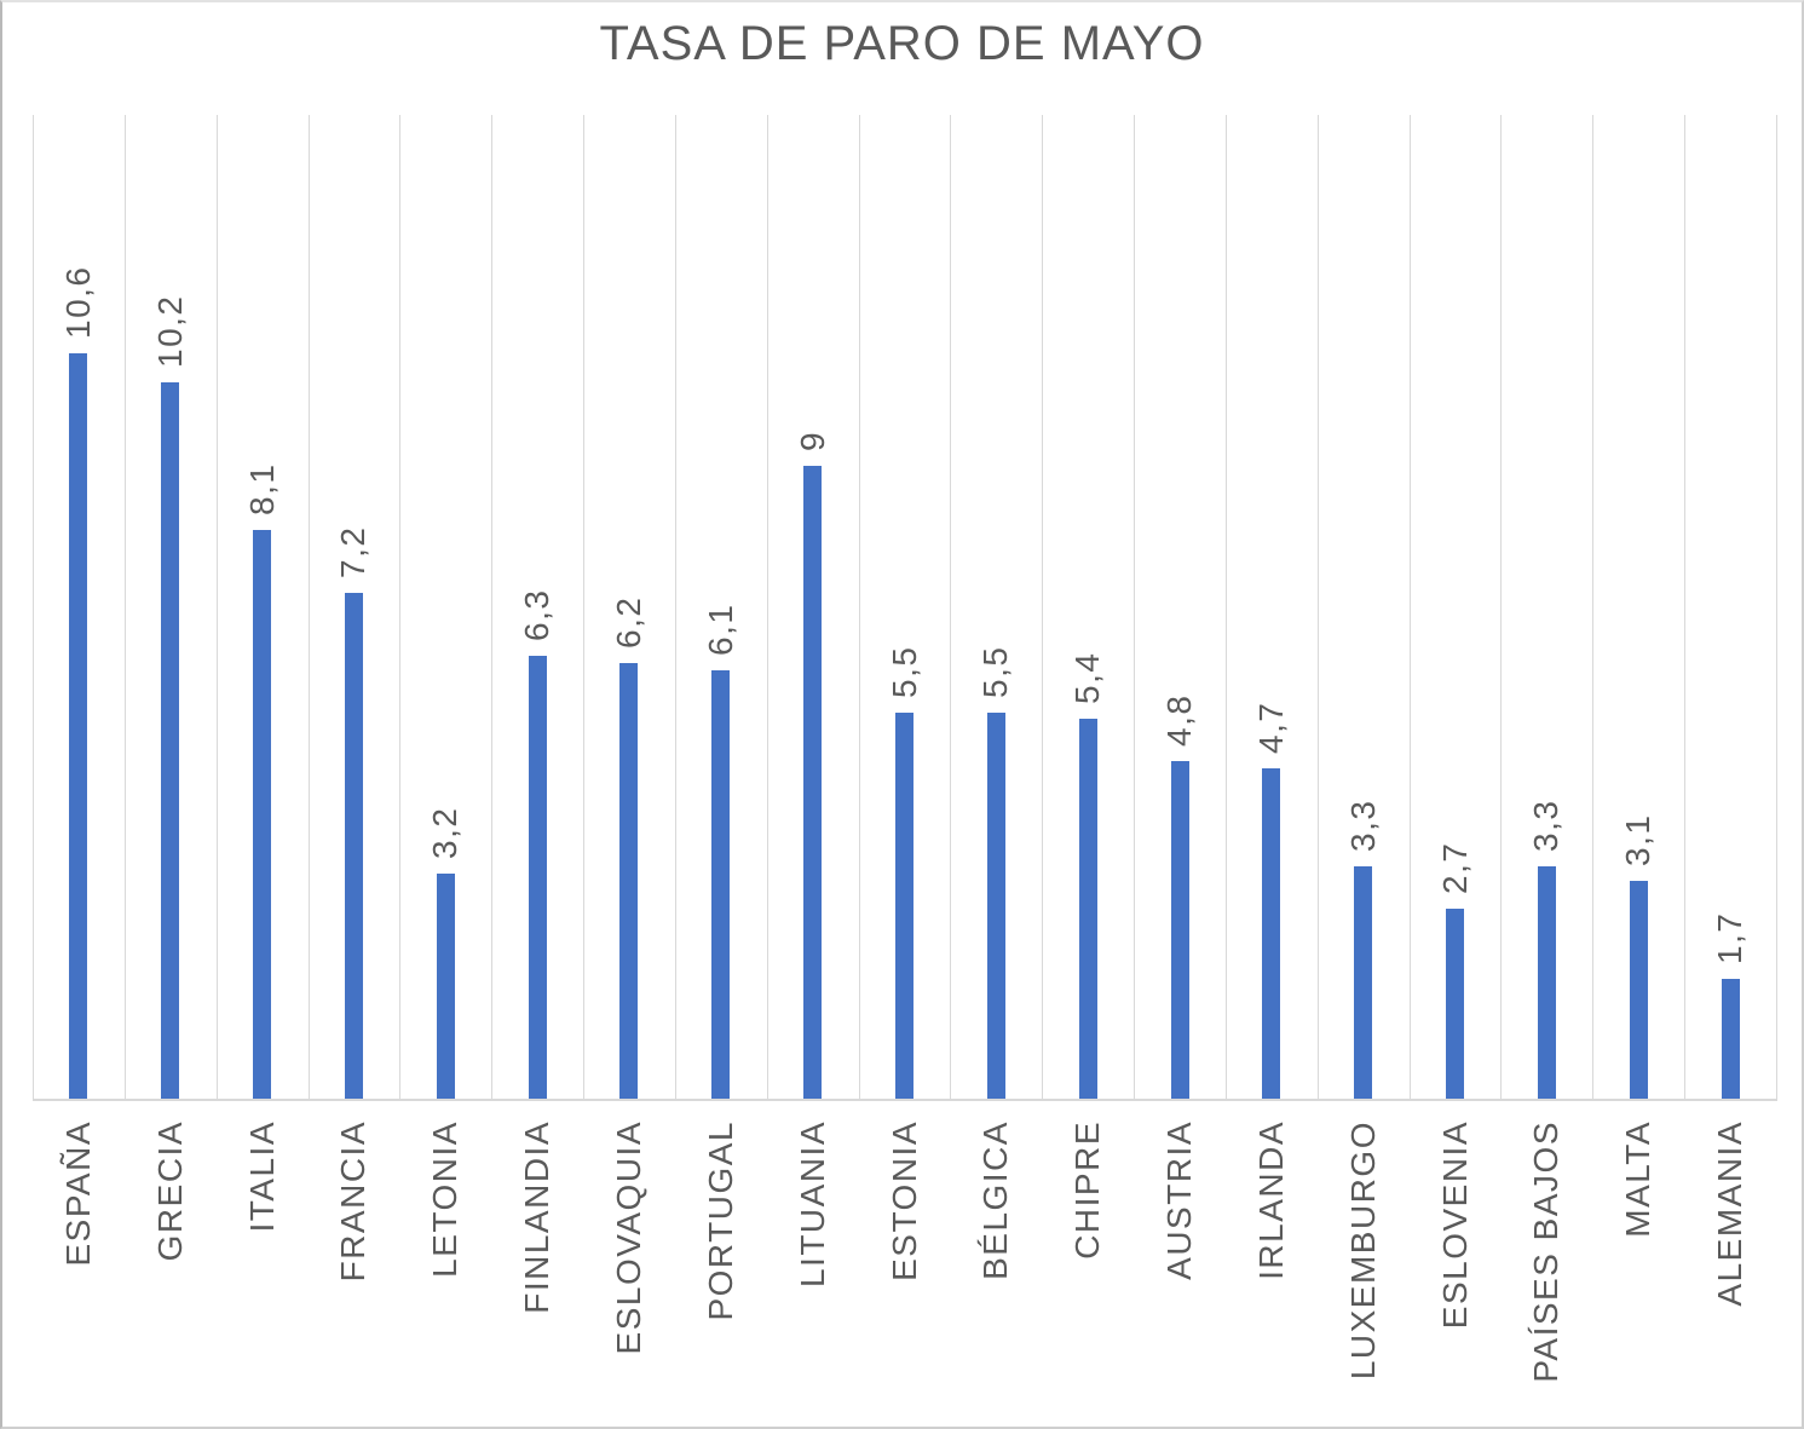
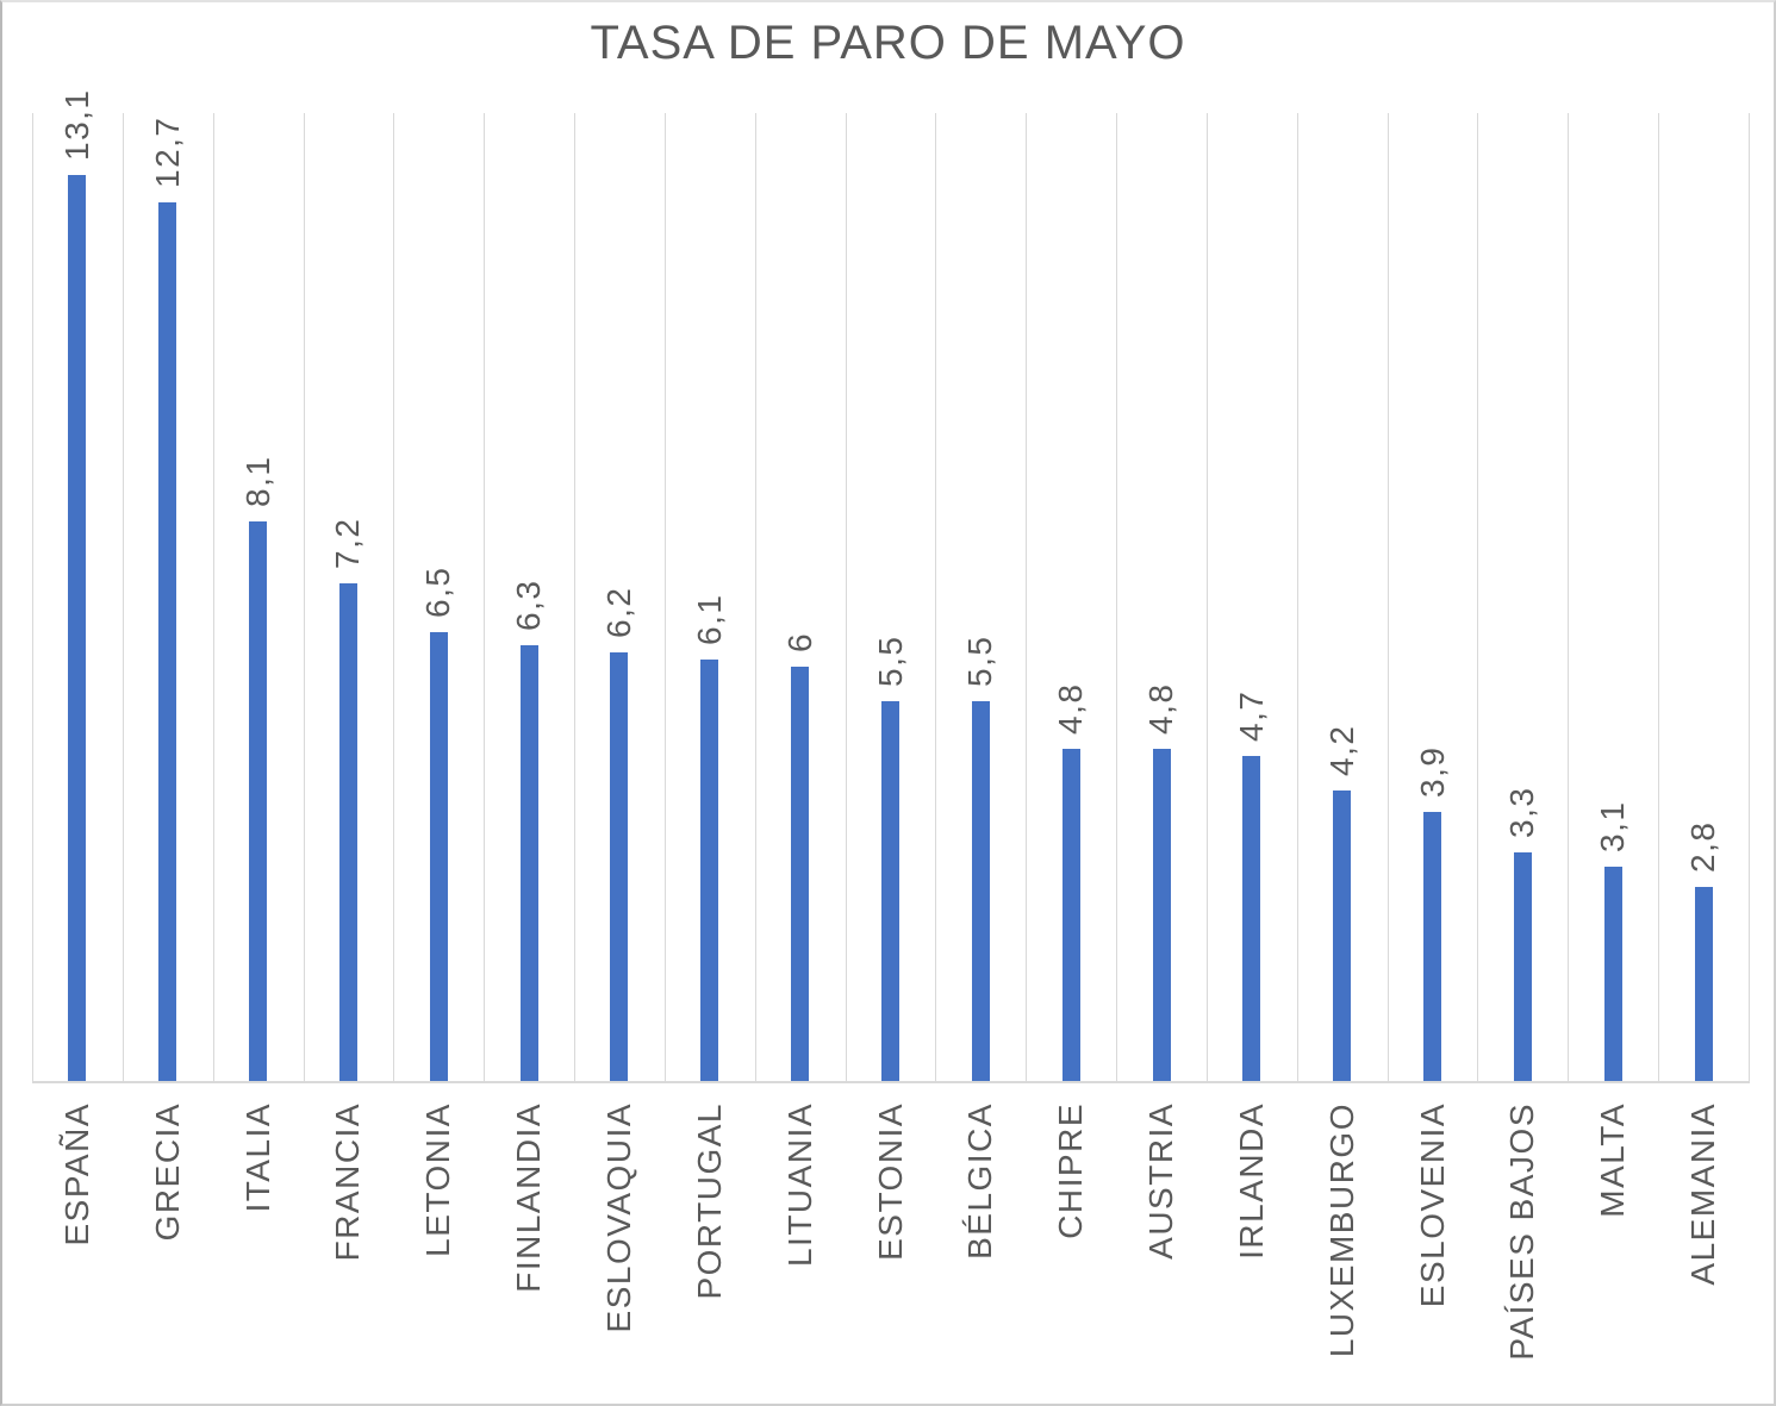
ESPAÑA: 10,6 -> 13,1
GRECIA: 10,2 -> 12,7
LETONIA: 3,2 -> 6,5
LITUANIA: 9 -> 6
CHIPRE: 5,4 -> 4,8
LUXEMBURGO: 3,3 -> 4,2
ESLOVENIA: 2,7 -> 3,9
ALEMANIA: 1,7 -> 2,8
